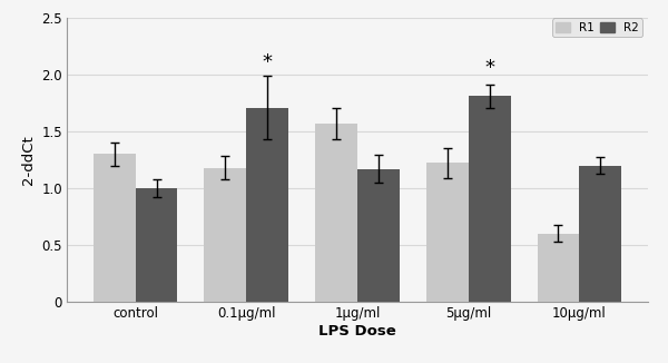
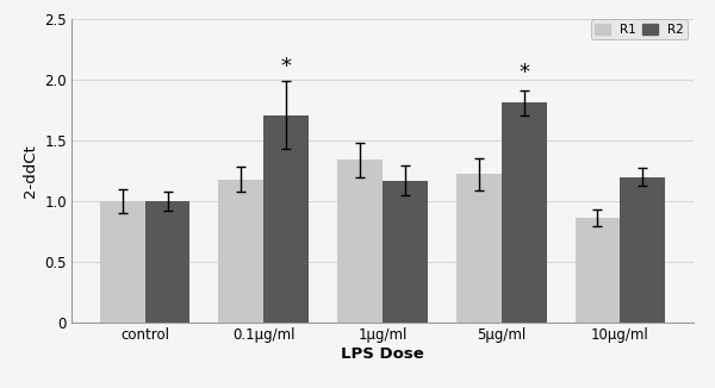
R1/control: 1.30 -> 1.00
R1/1μg/ml: 1.57 -> 1.34
R1/10μg/ml: 0.60 -> 0.86
